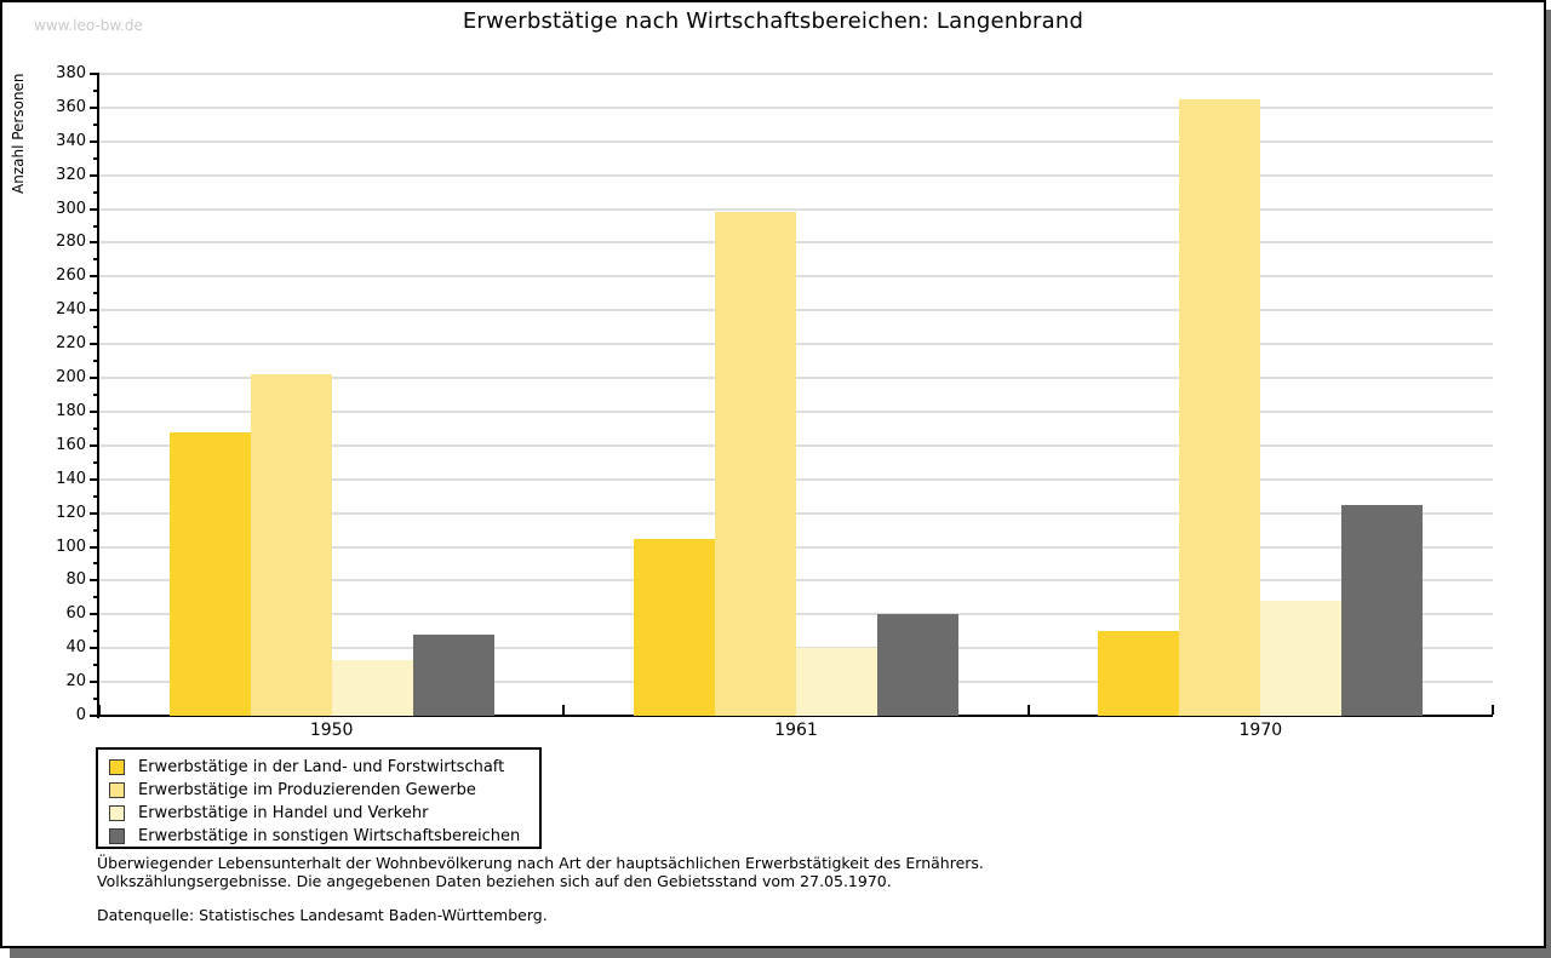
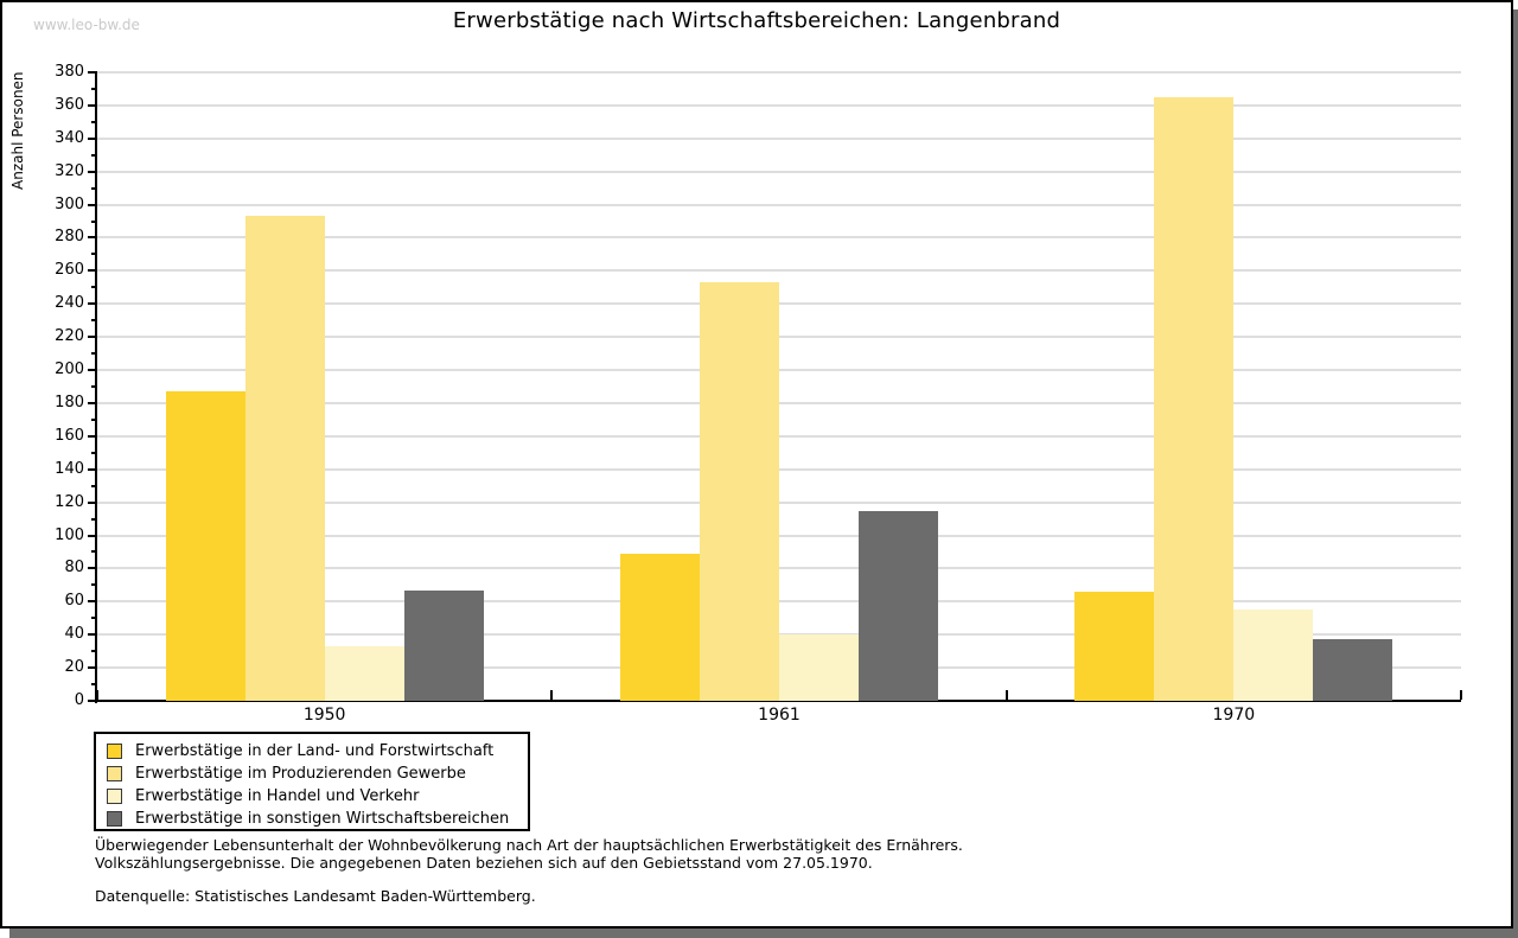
Erwerbstätige in der Land- und Forstwirtschaft/1950: 168 -> 187
Erwerbstätige im Produzierenden Gewerbe/1950: 202 -> 293
Erwerbstätige in sonstigen Wirtschaftsbereichen/1950: 48 -> 67
Erwerbstätige in der Land- und Forstwirtschaft/1961: 105 -> 89
Erwerbstätige im Produzierenden Gewerbe/1961: 298 -> 253
Erwerbstätige in sonstigen Wirtschaftsbereichen/1961: 60 -> 115
Erwerbstätige in der Land- und Forstwirtschaft/1970: 50 -> 66
Erwerbstätige in Handel und Verkehr/1970: 68 -> 55
Erwerbstätige in sonstigen Wirtschaftsbereichen/1970: 125 -> 37
